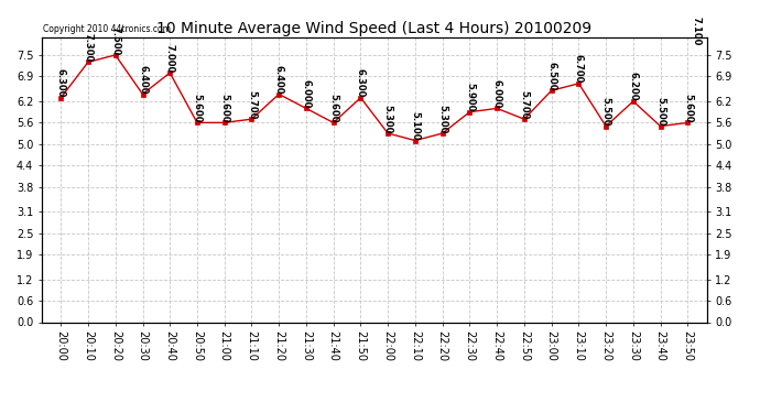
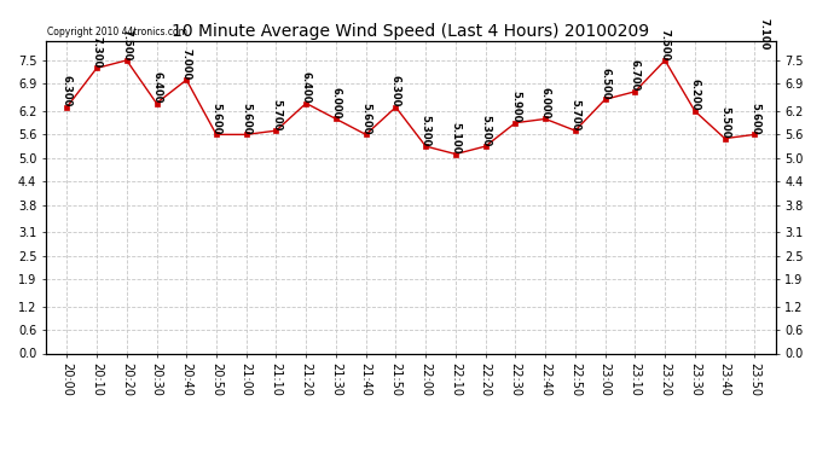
23:20: 5.500 -> 7.500
